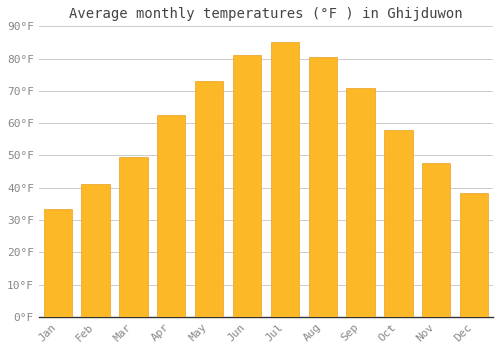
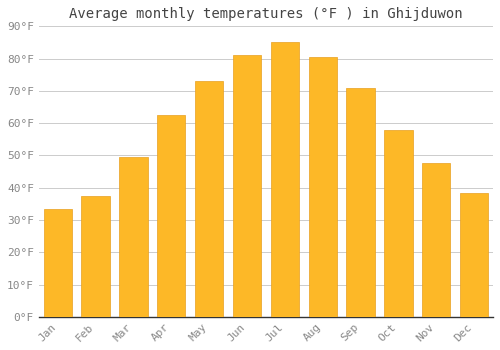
Feb: 41.0°F -> 37.5°F
